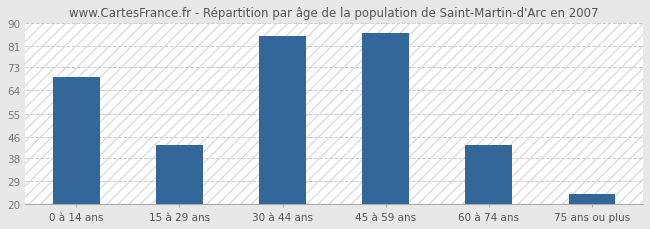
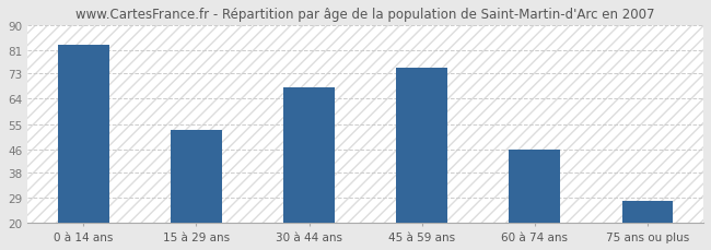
0 à 14 ans: 69 -> 83
15 à 29 ans: 43 -> 53
30 à 44 ans: 85 -> 68
45 à 59 ans: 86 -> 75
60 à 74 ans: 43 -> 46
75 ans ou plus: 24 -> 28
